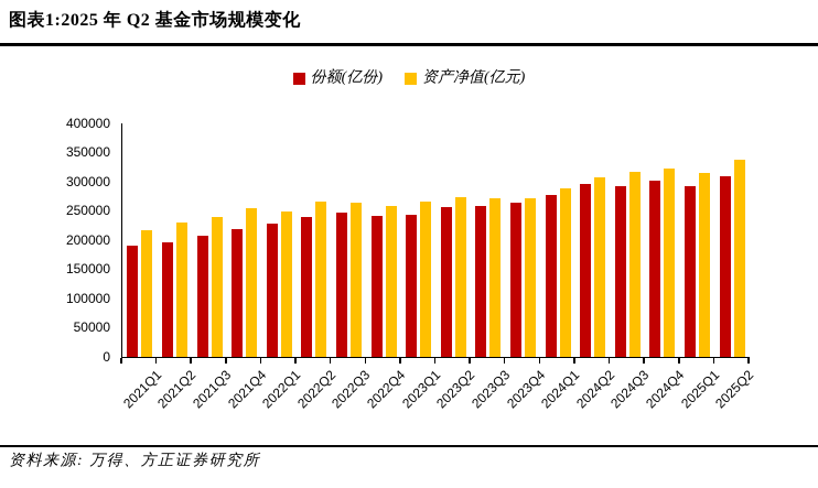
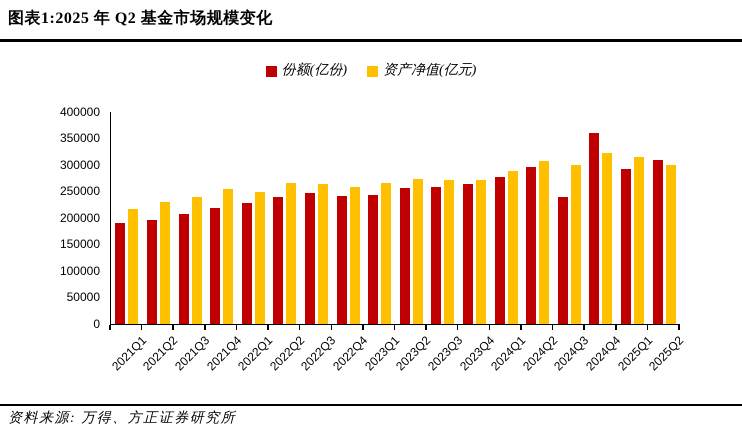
份额(亿份)/2024Q3: 290000 -> 240000
资产净值(亿元)/2024Q3: 320000 -> 300000
份额(亿份)/2024Q4: 300000 -> 360000
资产净值(亿元)/2025Q2: 340000 -> 300000
